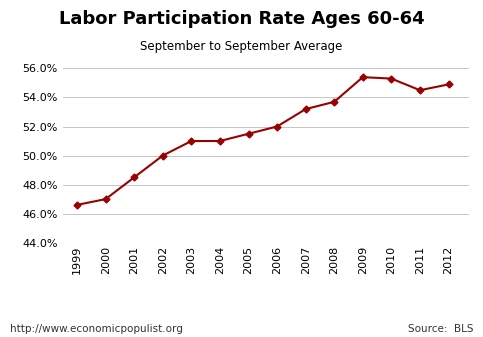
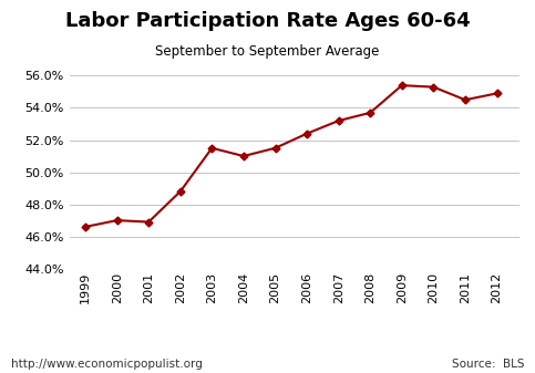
2001: 48.5% -> 46.9%
2002: 50.0% -> 48.8%
2003: 51.0% -> 51.5%
2006: 52.0% -> 52.4%
